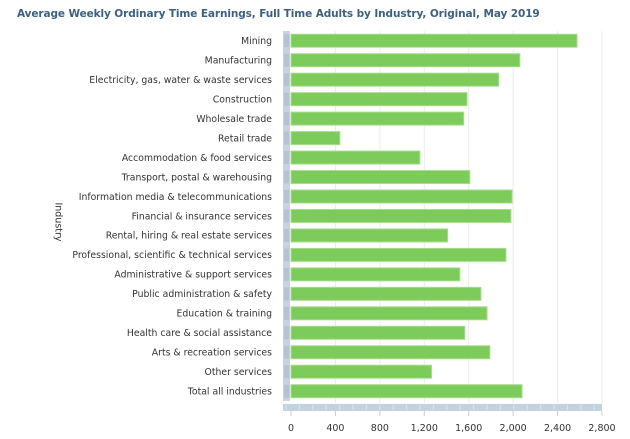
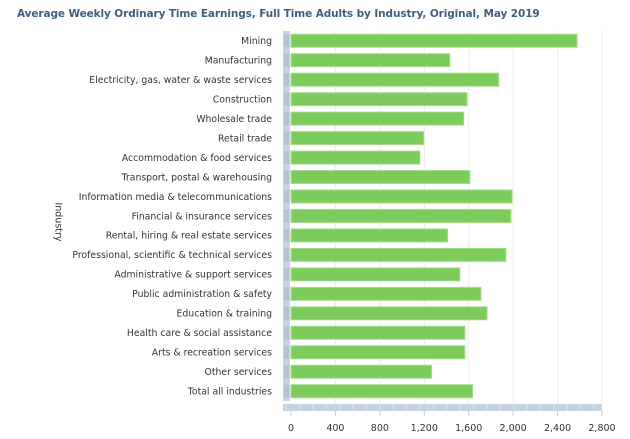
Manufacturing: 2060 -> 1430
Retail trade: 440 -> 1200
Arts & recreation services: 1790 -> 1560
Total all industries: 2080 -> 1640
